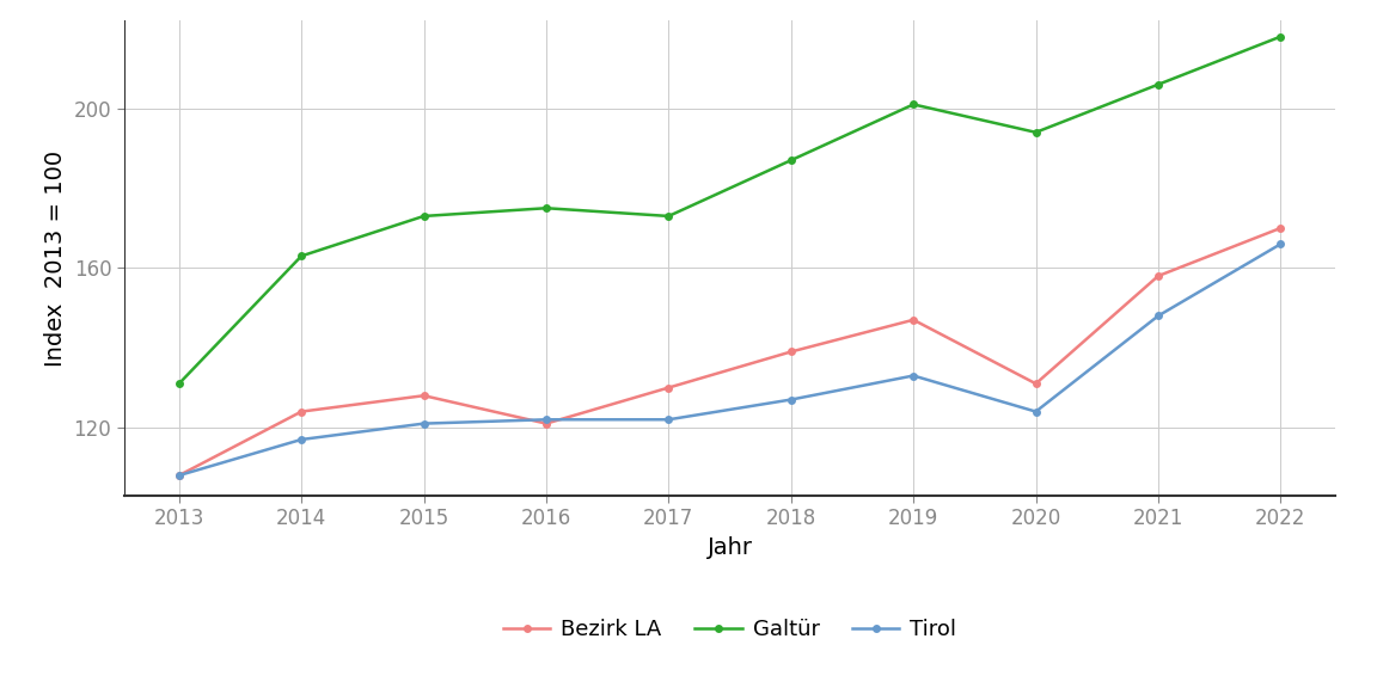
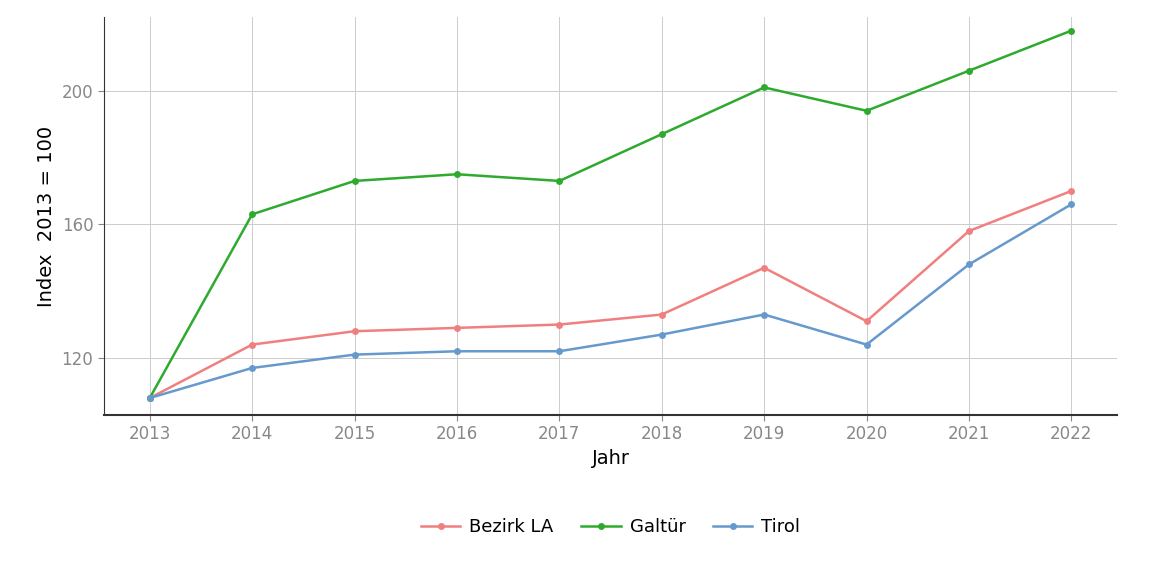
Galtür/2013: 131 -> 108
Bezirk LA/2016: 121 -> 129
Bezirk LA/2018: 139 -> 133
